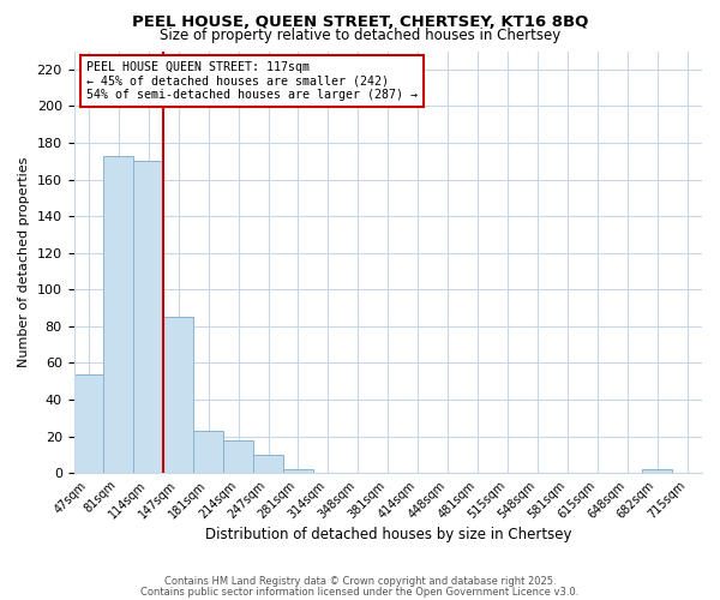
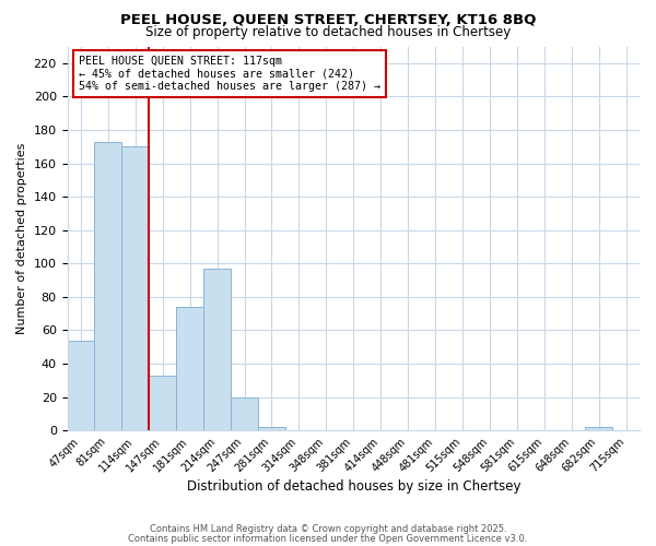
147sqm: 85 -> 33
181sqm: 23 -> 74
214sqm: 18 -> 97
247sqm: 10 -> 20
